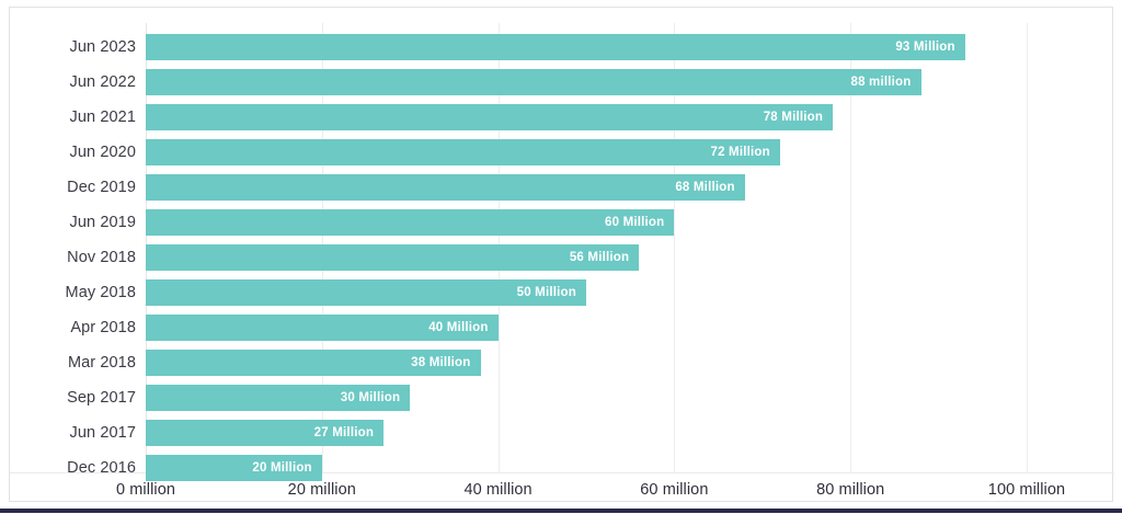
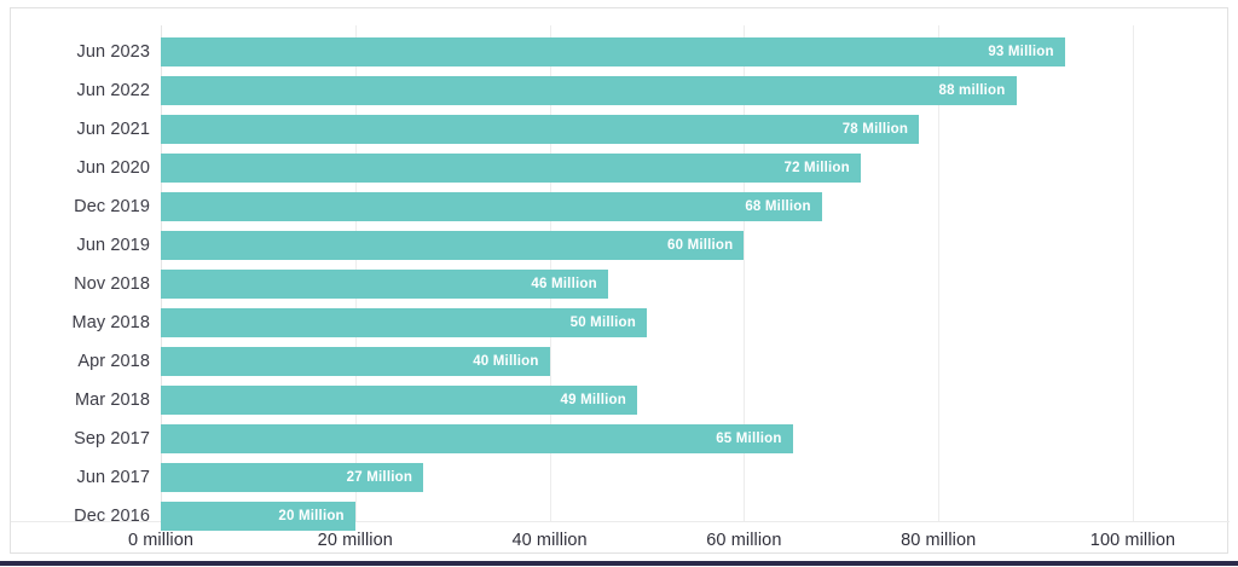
Nov 2018: 56 -> 46
Mar 2018: 38 -> 49
Sep 2017: 30 -> 65
